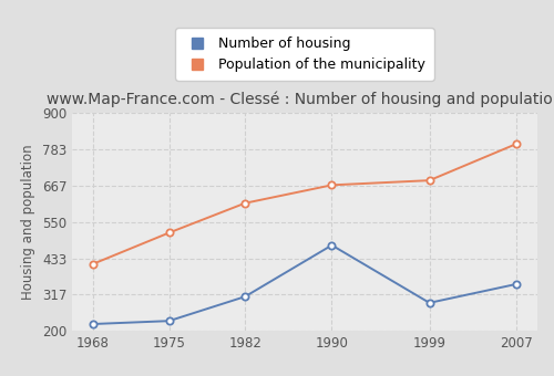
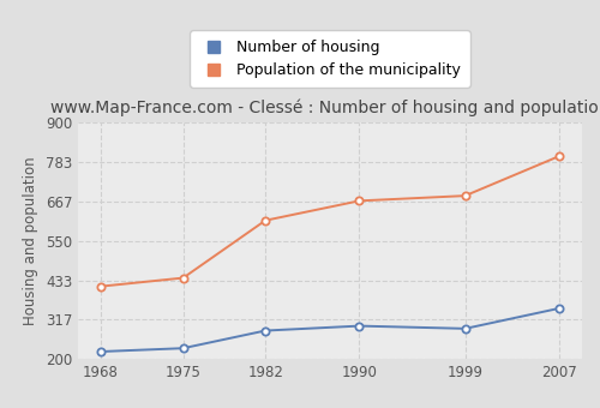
Population of the municipality/1975: 515 -> 440
Number of housing/1982: 310 -> 284
Number of housing/1990: 475 -> 298
